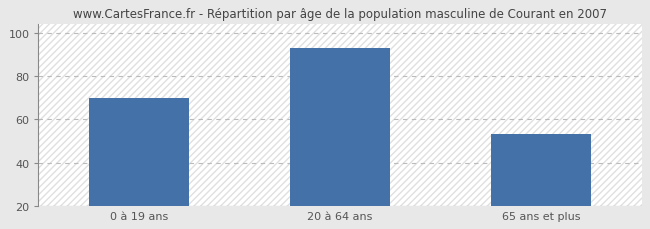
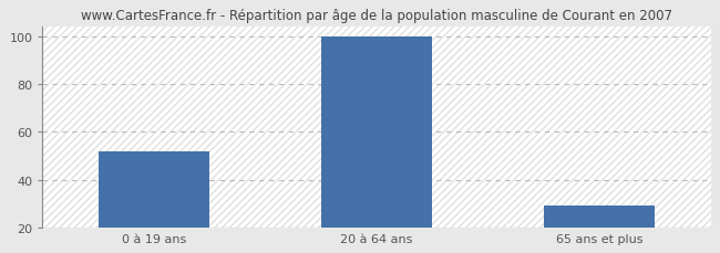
0 à 19 ans: 70 -> 52
20 à 64 ans: 93 -> 100
65 ans et plus: 53 -> 29
